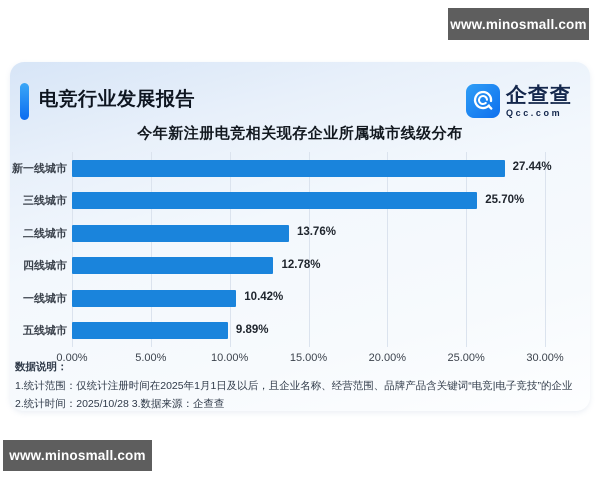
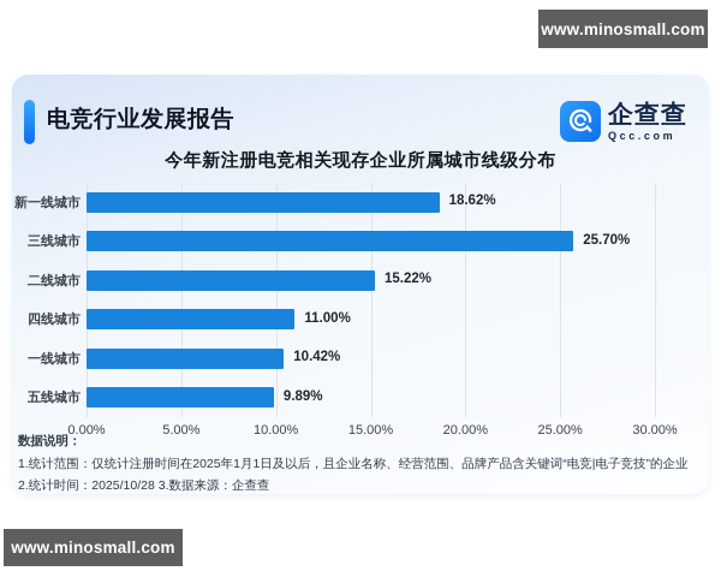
新一线城市: 27.44% -> 18.62%
二线城市: 13.76% -> 15.22%
四线城市: 12.78% -> 11.00%
